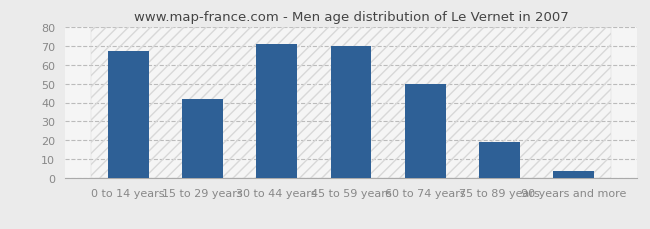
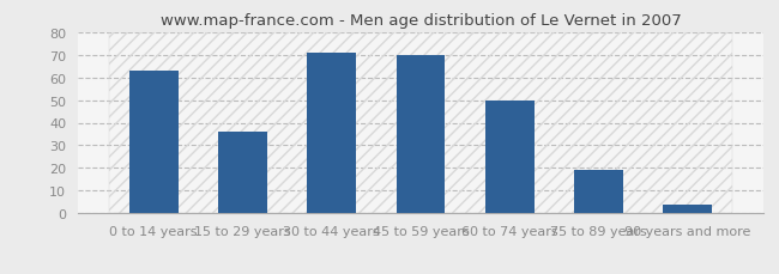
0 to 14 years: 67 -> 63
15 to 29 years: 42 -> 36
